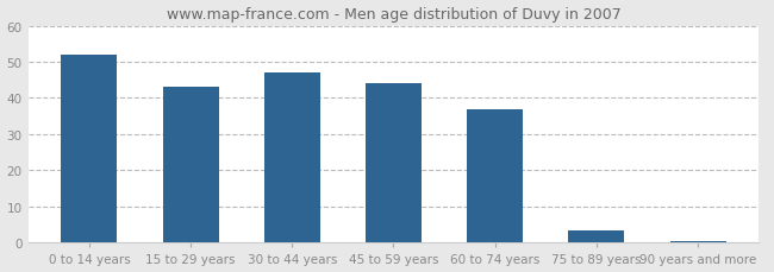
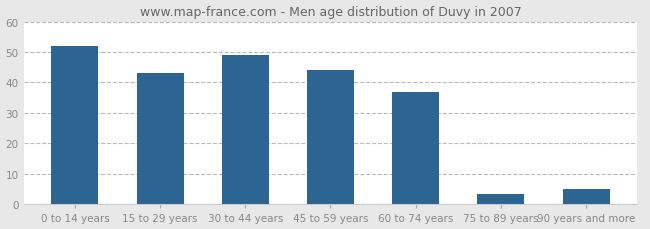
30 to 44 years: 47.0 -> 49.0
90 years and more: 0.5 -> 5.0
